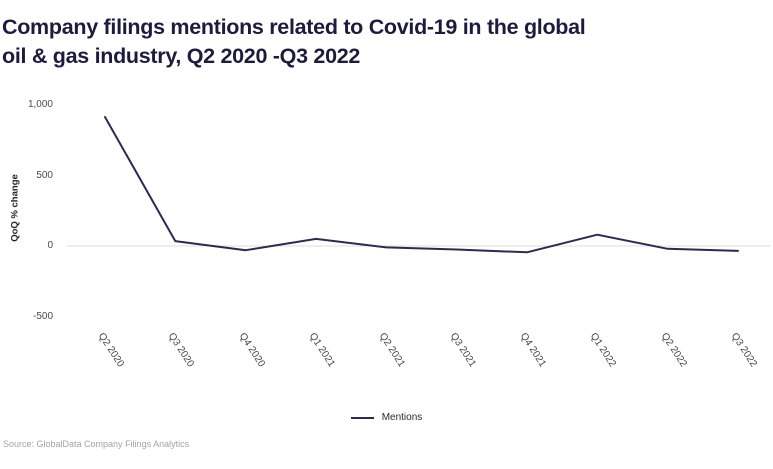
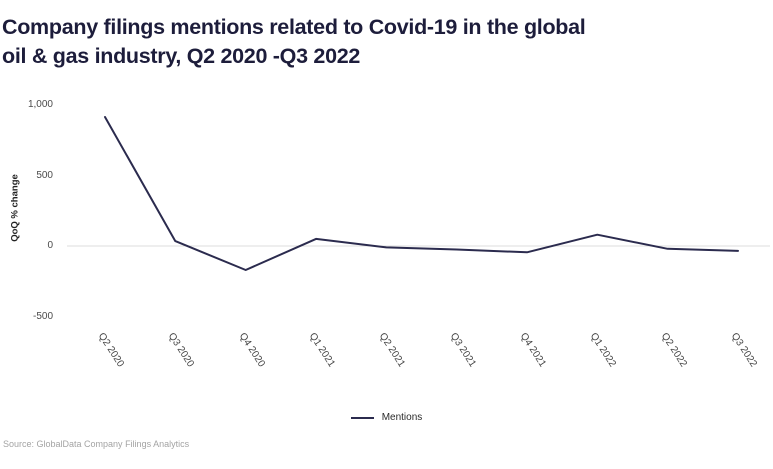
Q4 2020: -30 -> -170
